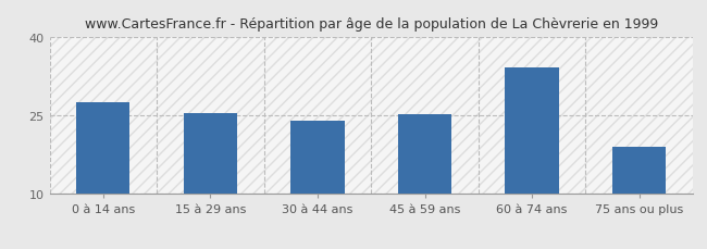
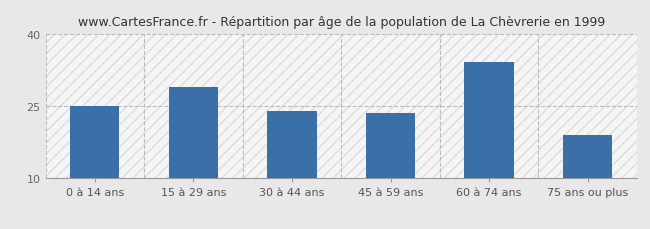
0 à 14 ans: 27.5 -> 25.0
15 à 29 ans: 25.5 -> 29.0
45 à 59 ans: 25.2 -> 23.5
